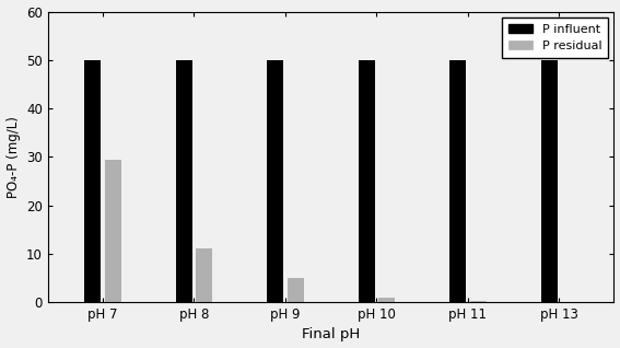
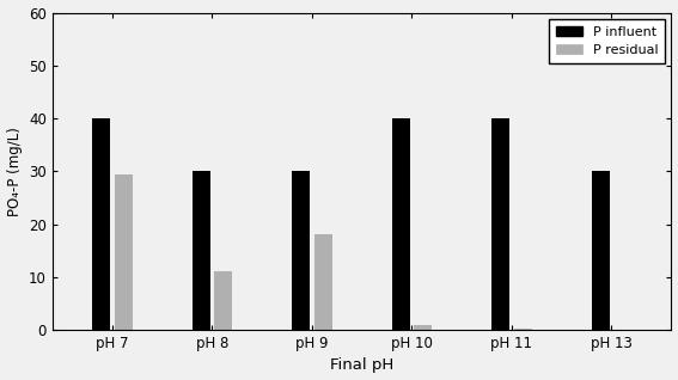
P influent/pH 7: 50 -> 40
P influent/pH 8: 50 -> 30
P influent/pH 9: 50 -> 30
P residual/pH 9: 5.0 -> 18.0
P influent/pH 10: 50 -> 40
P influent/pH 11: 50 -> 40
P influent/pH 13: 50 -> 30
